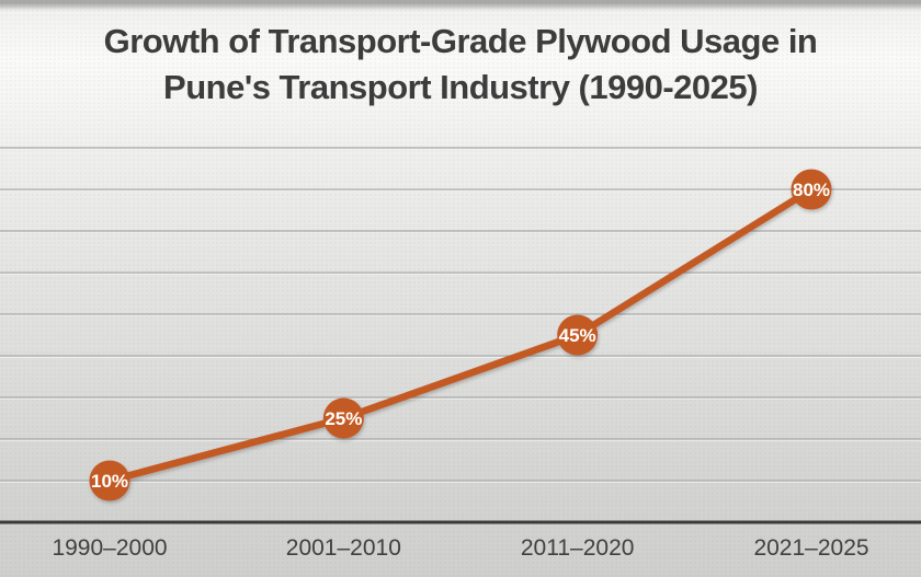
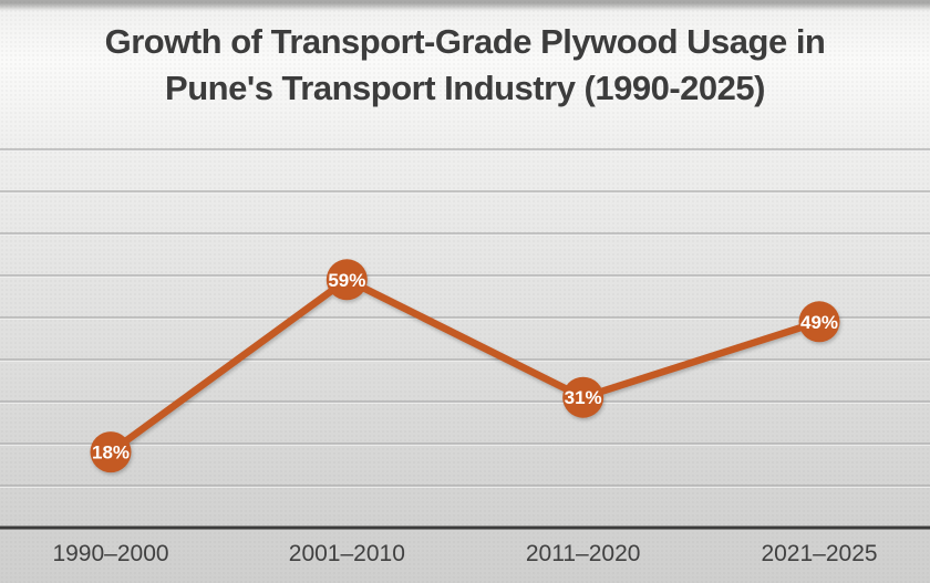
1990–2000: 10% -> 18%
2001–2010: 25% -> 59%
2011–2020: 45% -> 31%
2021–2025: 80% -> 49%
